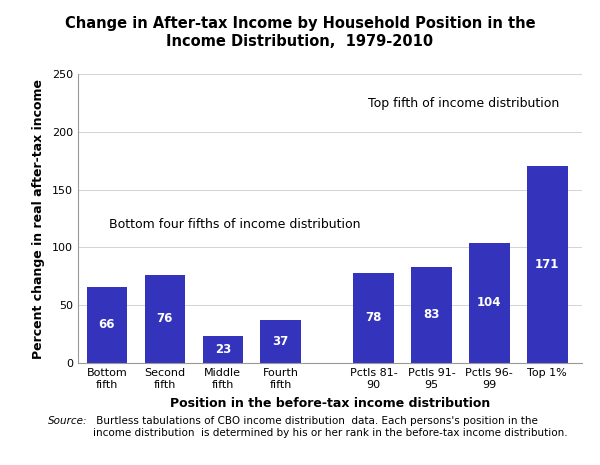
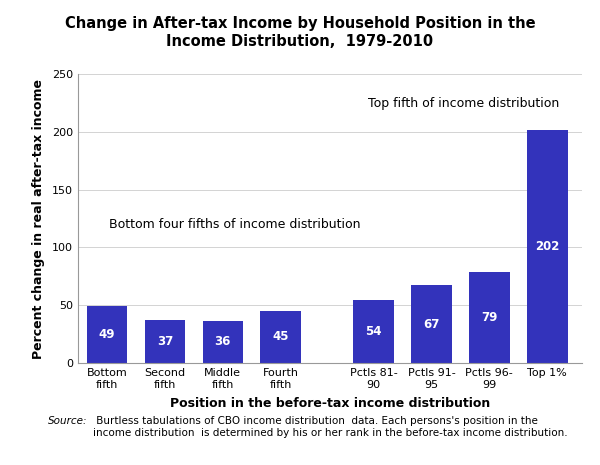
Bottom fifth: 66 -> 49
Second fifth: 76 -> 37
Middle fifth: 23 -> 36
Fourth fifth: 37 -> 45
Pctls 81- 90: 78 -> 54
Pctls 91- 95: 83 -> 67
Pctls 96- 99: 104 -> 79
Top 1%: 171 -> 202
